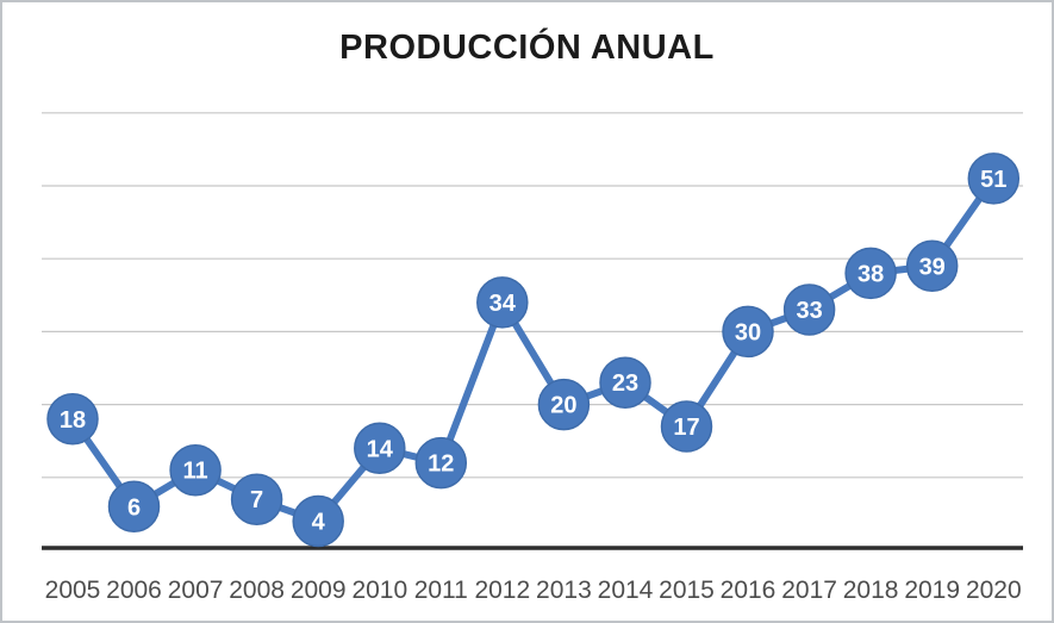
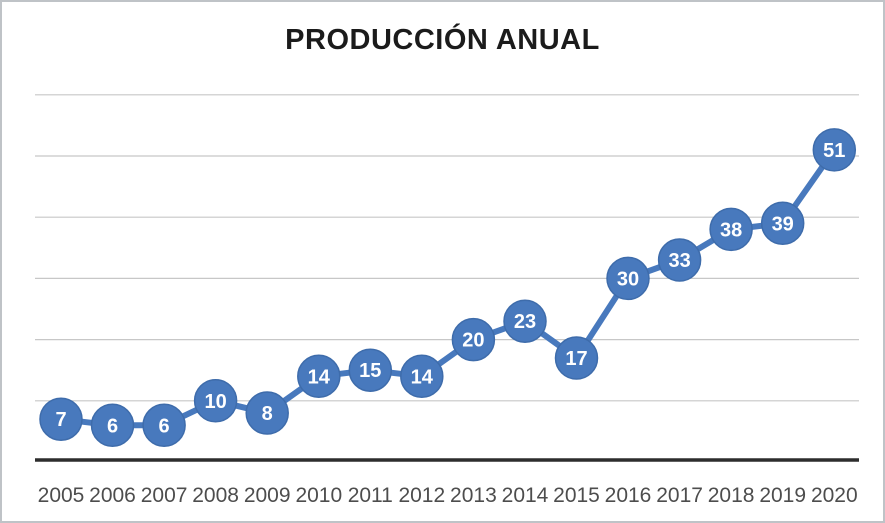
2005: 18 -> 7
2007: 11 -> 6
2008: 7 -> 10
2009: 4 -> 8
2011: 12 -> 15
2012: 34 -> 14
